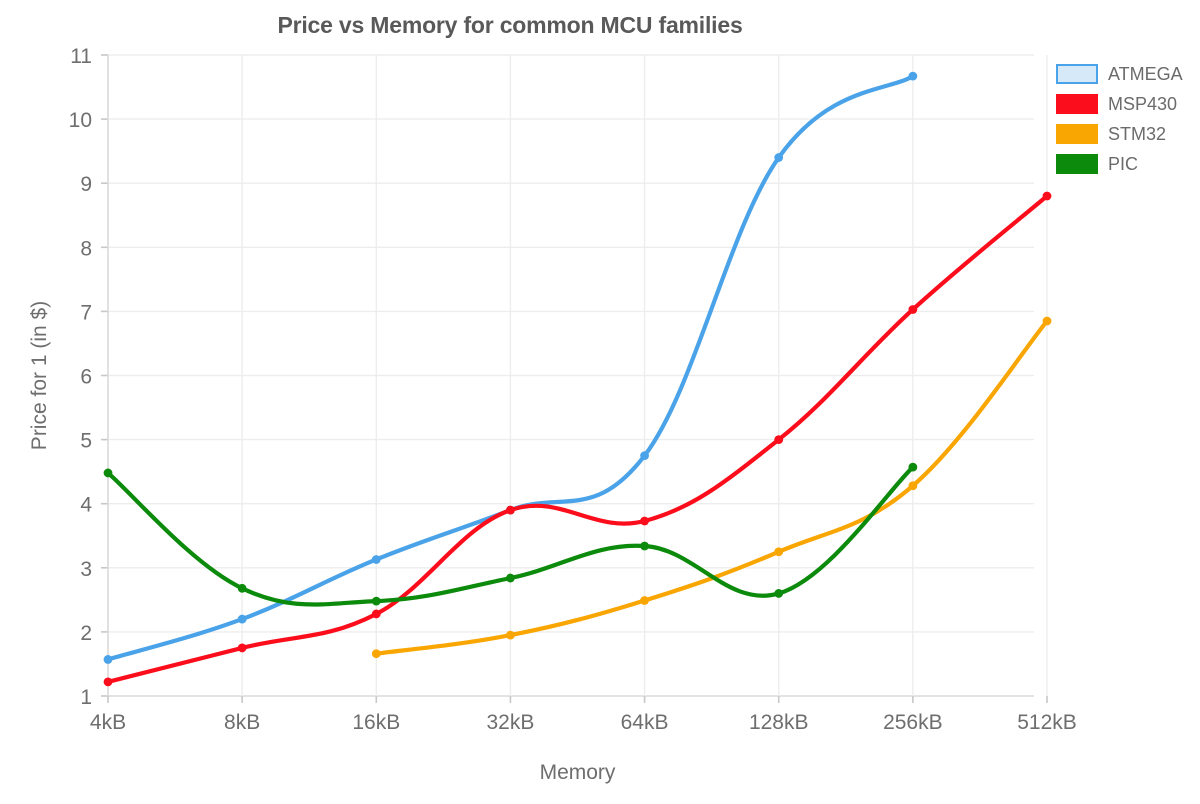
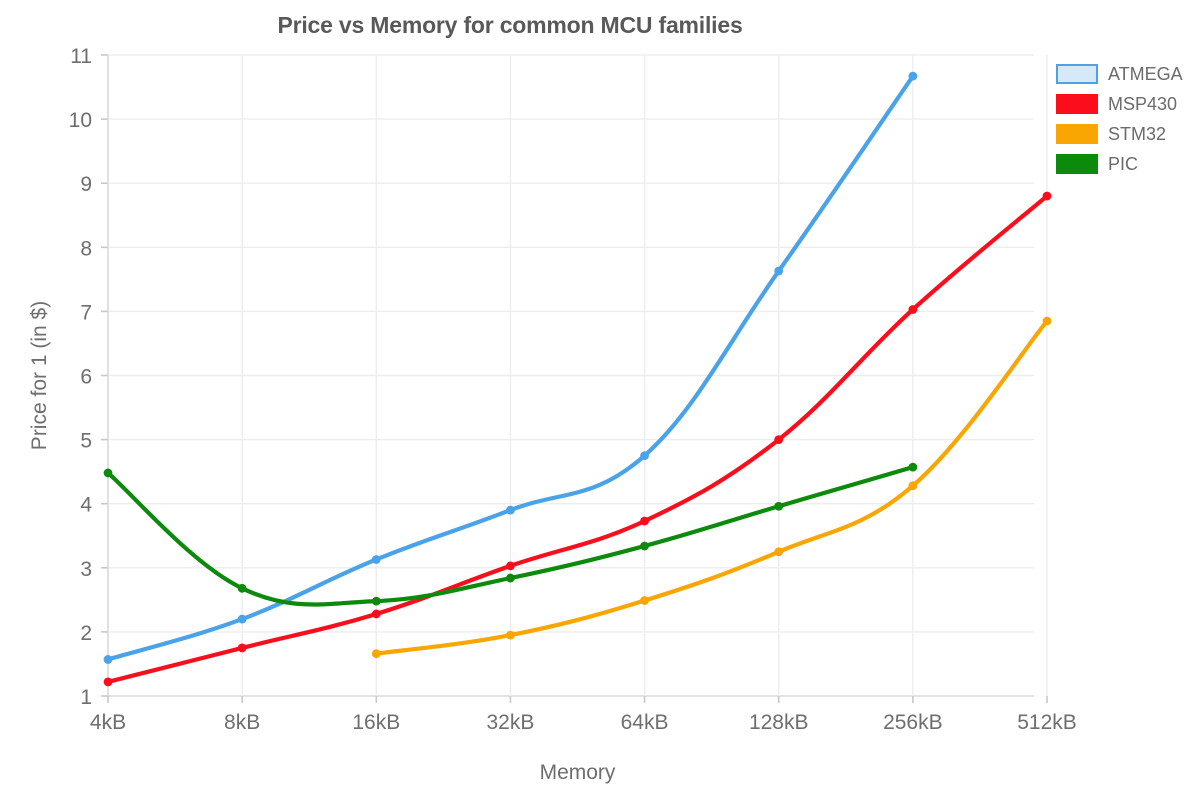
MSP430/32kB: 3.9 -> 3.0
ATMEGA/128kB: 9.4 -> 7.6
PIC/128kB: 2.6 -> 4.0
